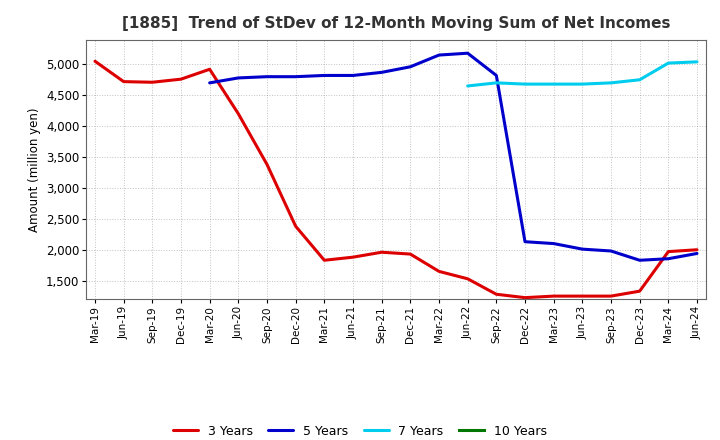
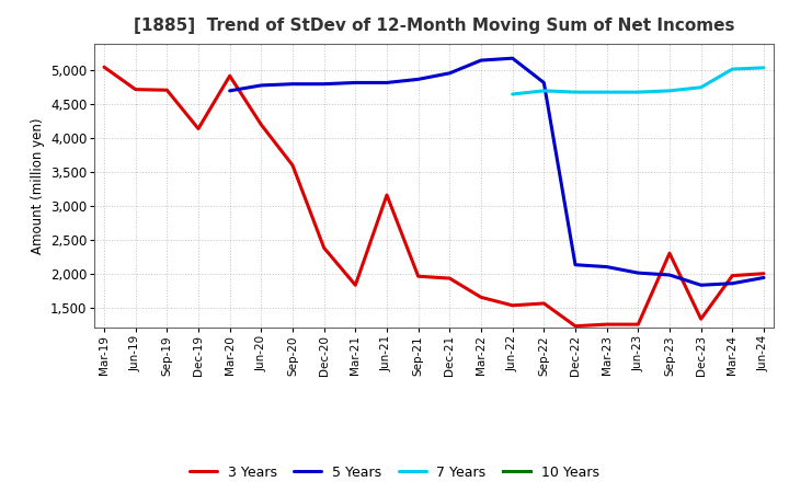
3 Years/Dec-19: 4,760 -> 4,140
3 Years/Sep-20: 3,380 -> 3,600
3 Years/Jun-21: 1,880 -> 3,160
3 Years/Sep-22: 1,280 -> 1,560
3 Years/Sep-23: 1,250 -> 2,300
